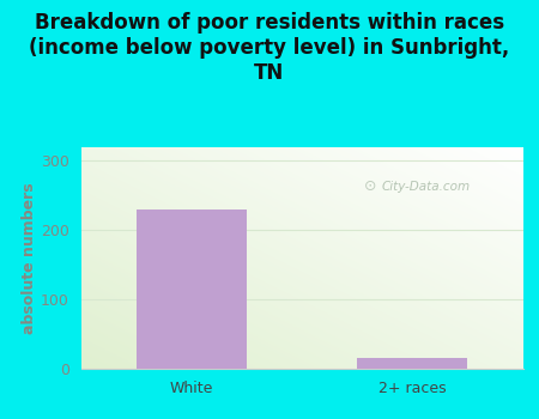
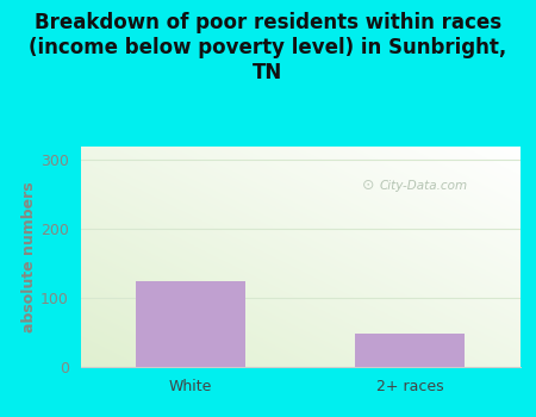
White: 229 -> 124
2+ races: 15 -> 48
